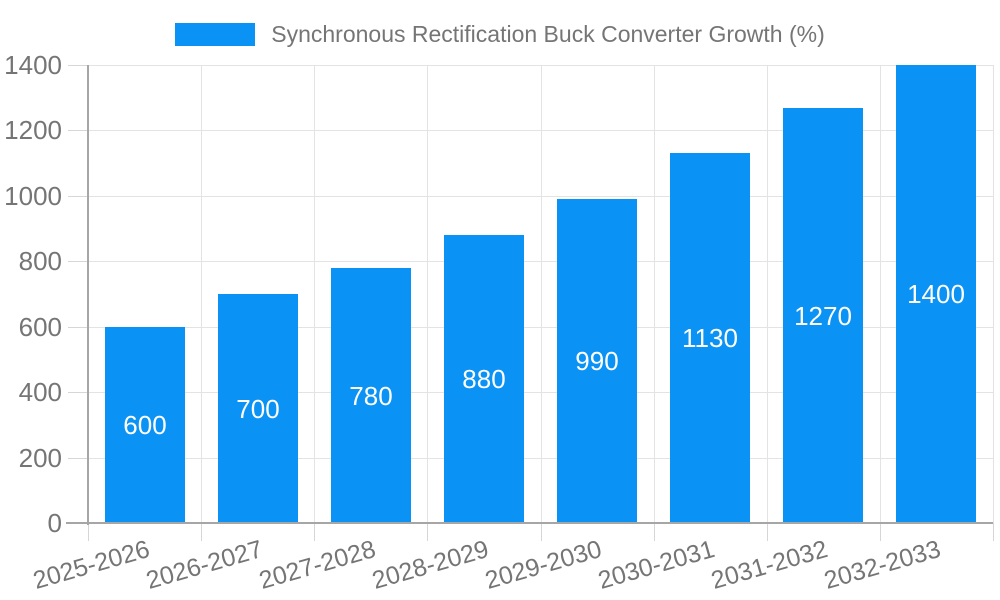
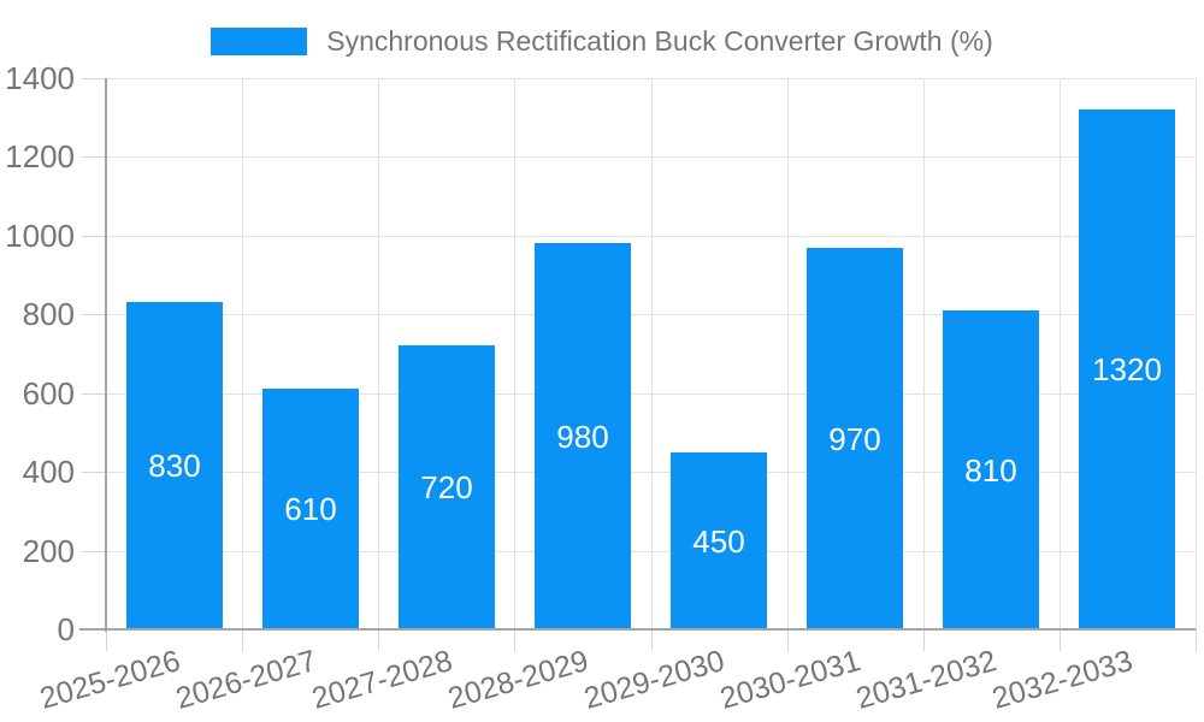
2025-2026: 600 -> 830
2026-2027: 700 -> 610
2027-2028: 780 -> 720
2028-2029: 880 -> 980
2029-2030: 990 -> 450
2030-2031: 1130 -> 970
2031-2032: 1270 -> 810
2032-2033: 1400 -> 1320
